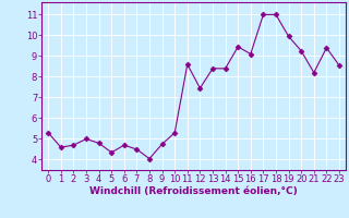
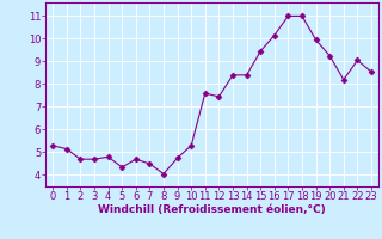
1: 4.6 -> 5.2
3: 5.0 -> 4.7
11: 8.6 -> 7.6
16: 9.1 -> 10.2
22: 9.4 -> 9.1
